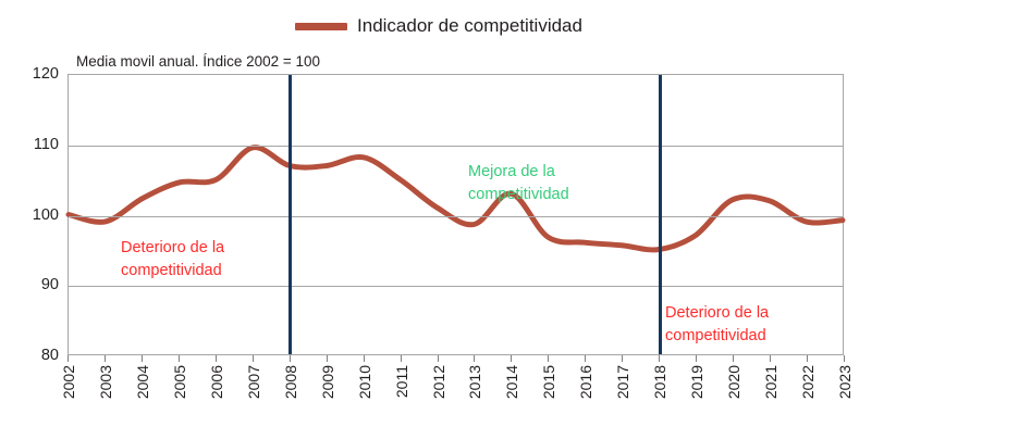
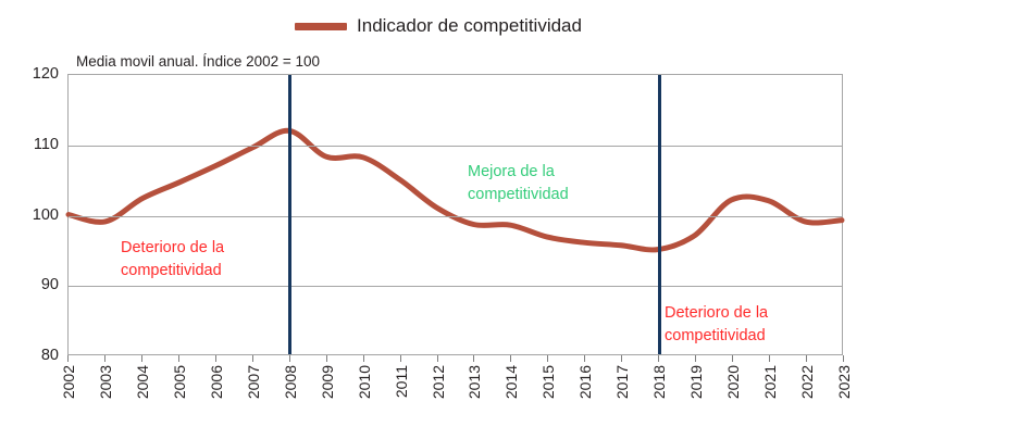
2006: 105 -> 107
2008: 107 -> 112
2009: 107 -> 108
2014: 103 -> 98
